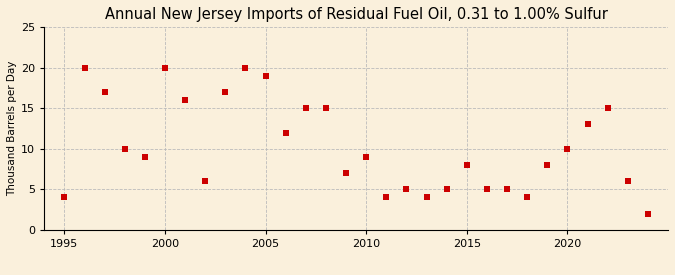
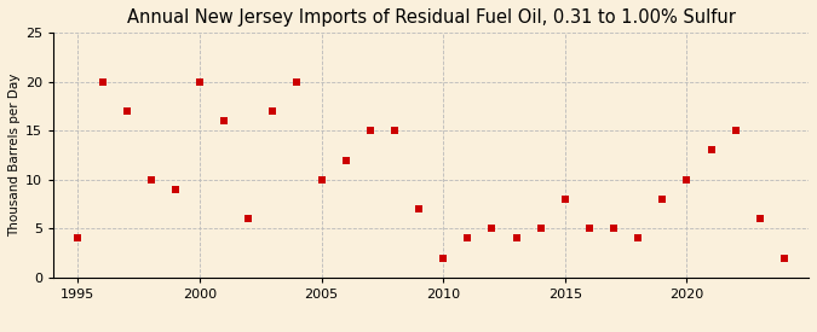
2005: 19 -> 10
2010: 9 -> 2
